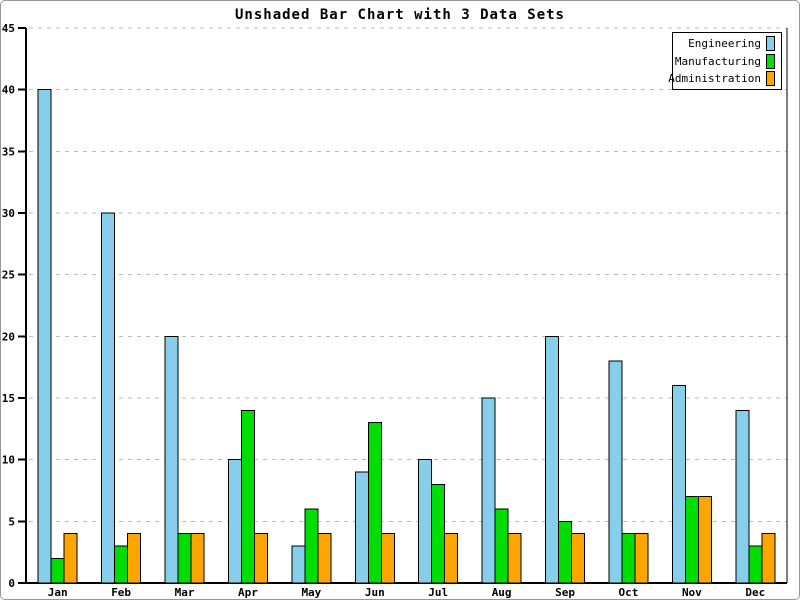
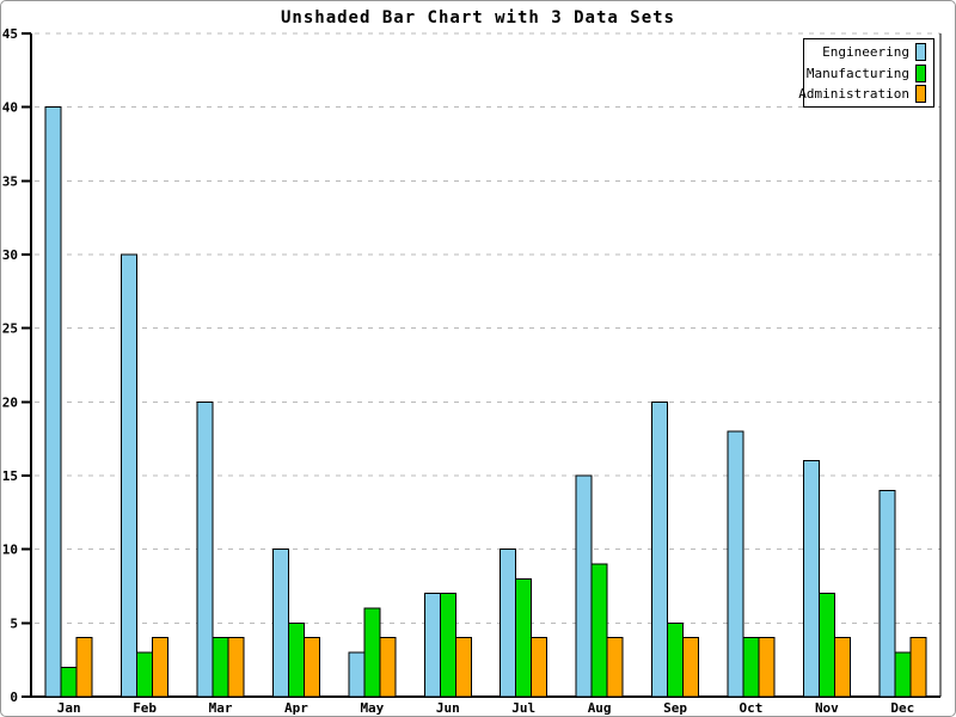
Manufacturing/Apr: 14 -> 5
Engineering/Jun: 9 -> 7
Manufacturing/Jun: 13 -> 7
Manufacturing/Aug: 6 -> 9
Administration/Nov: 7 -> 4
